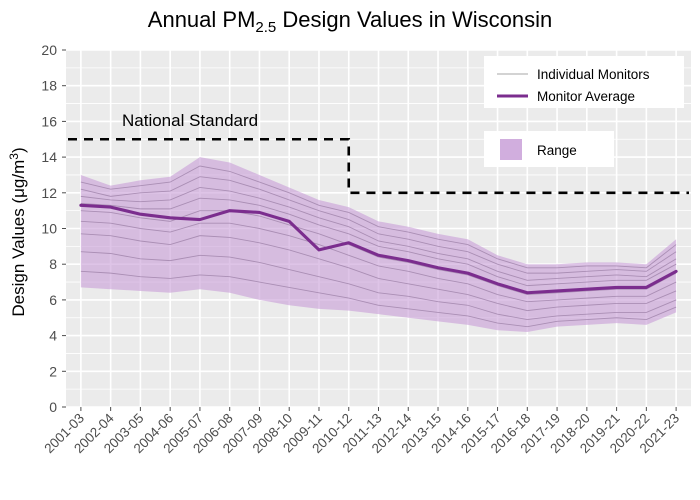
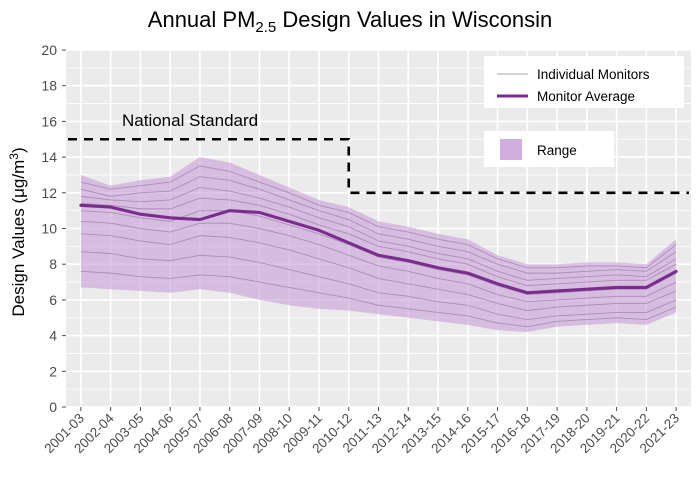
Monitor Average/2009-11: 8.8 -> 9.9
